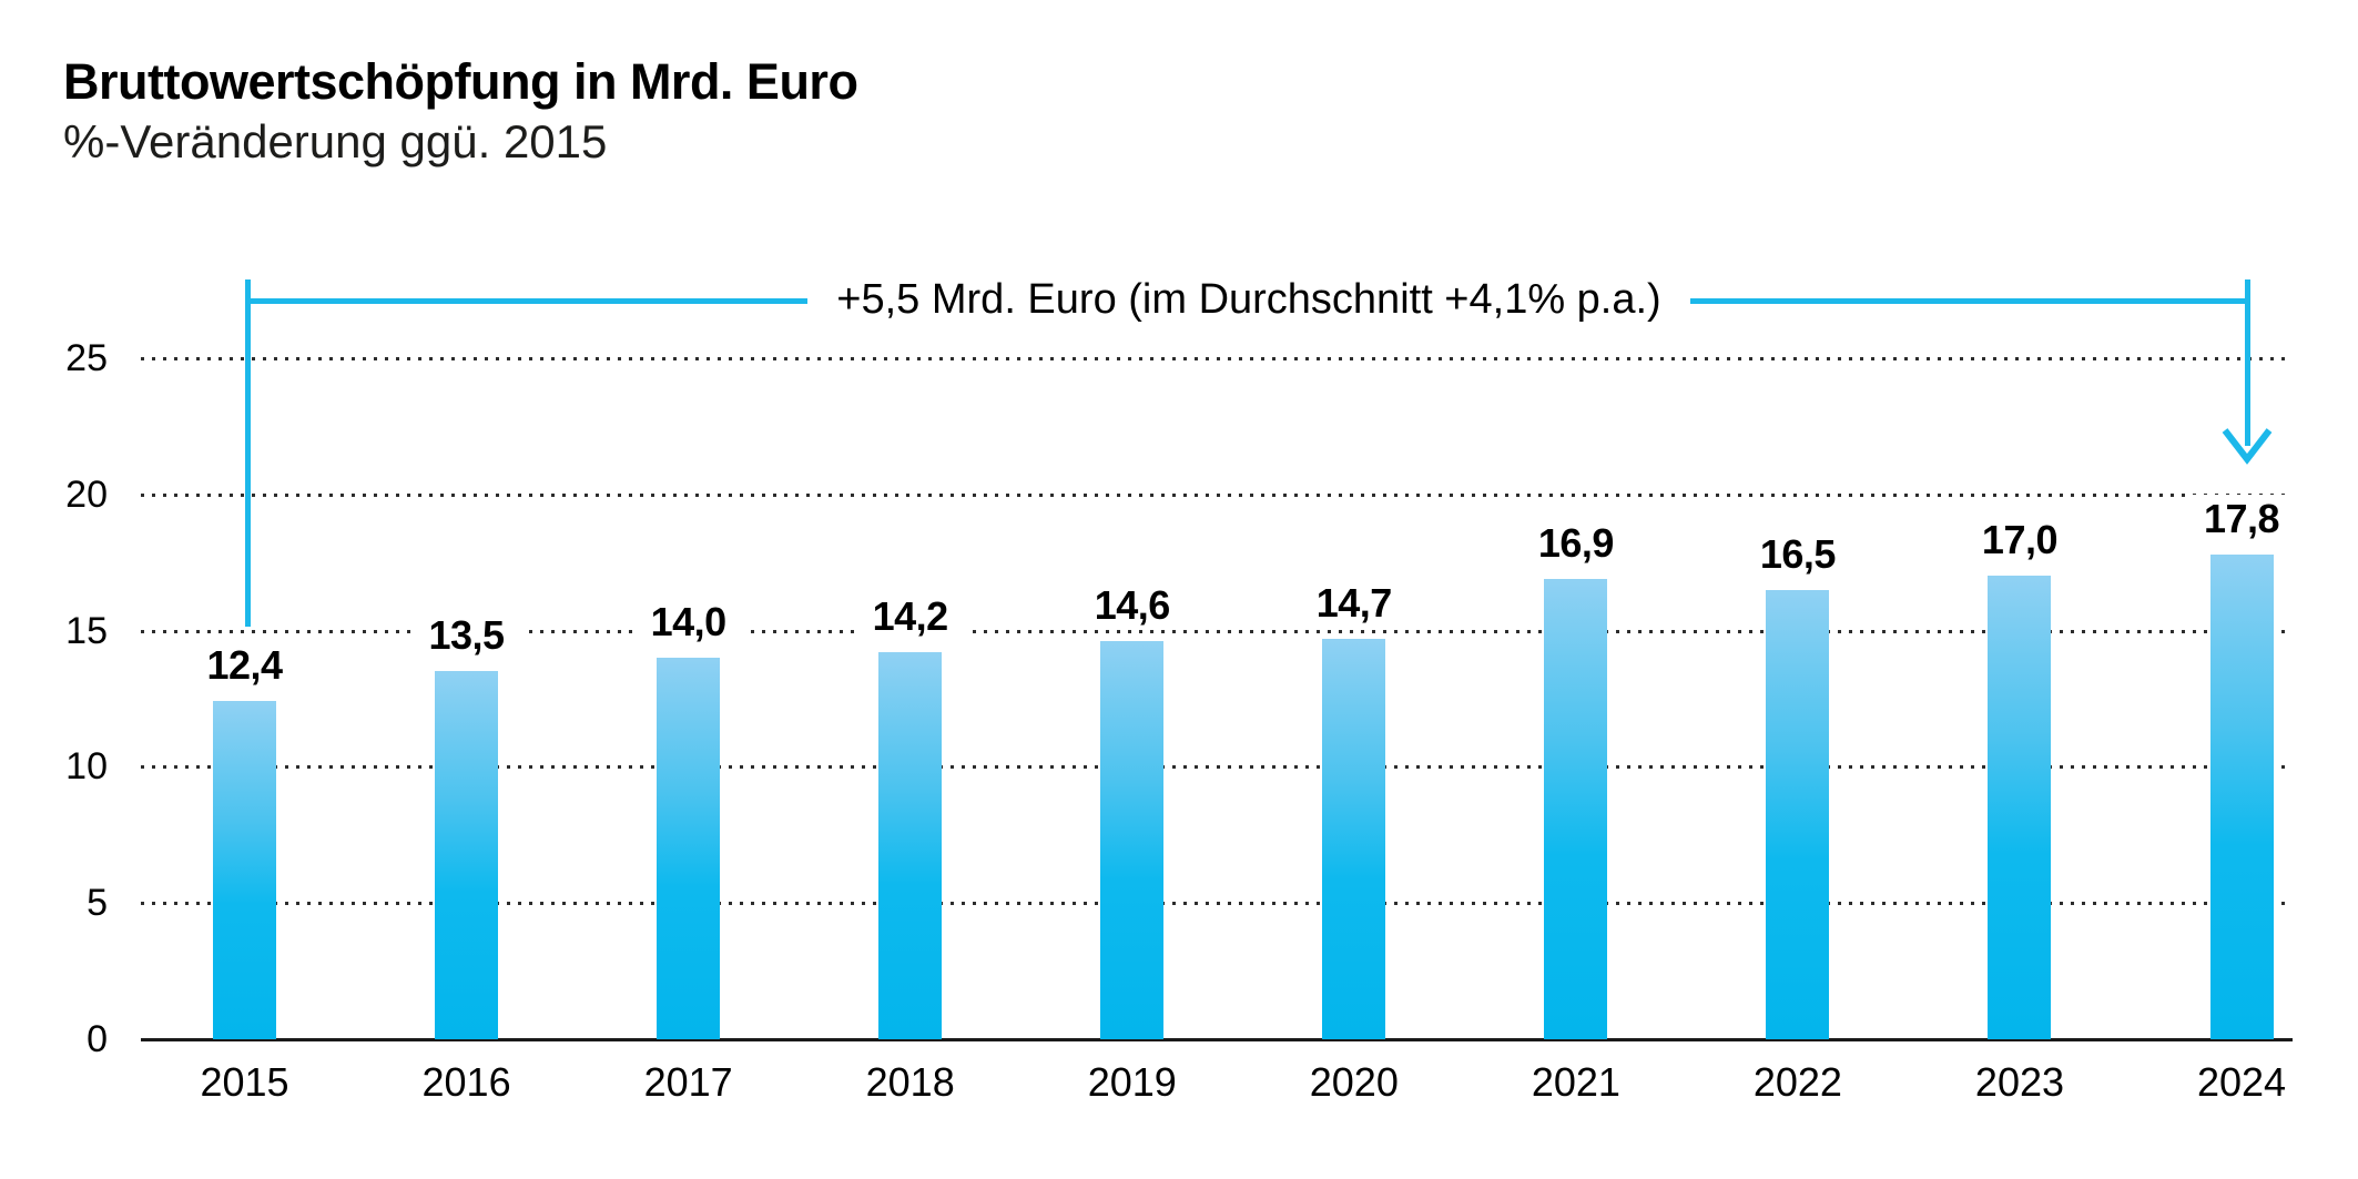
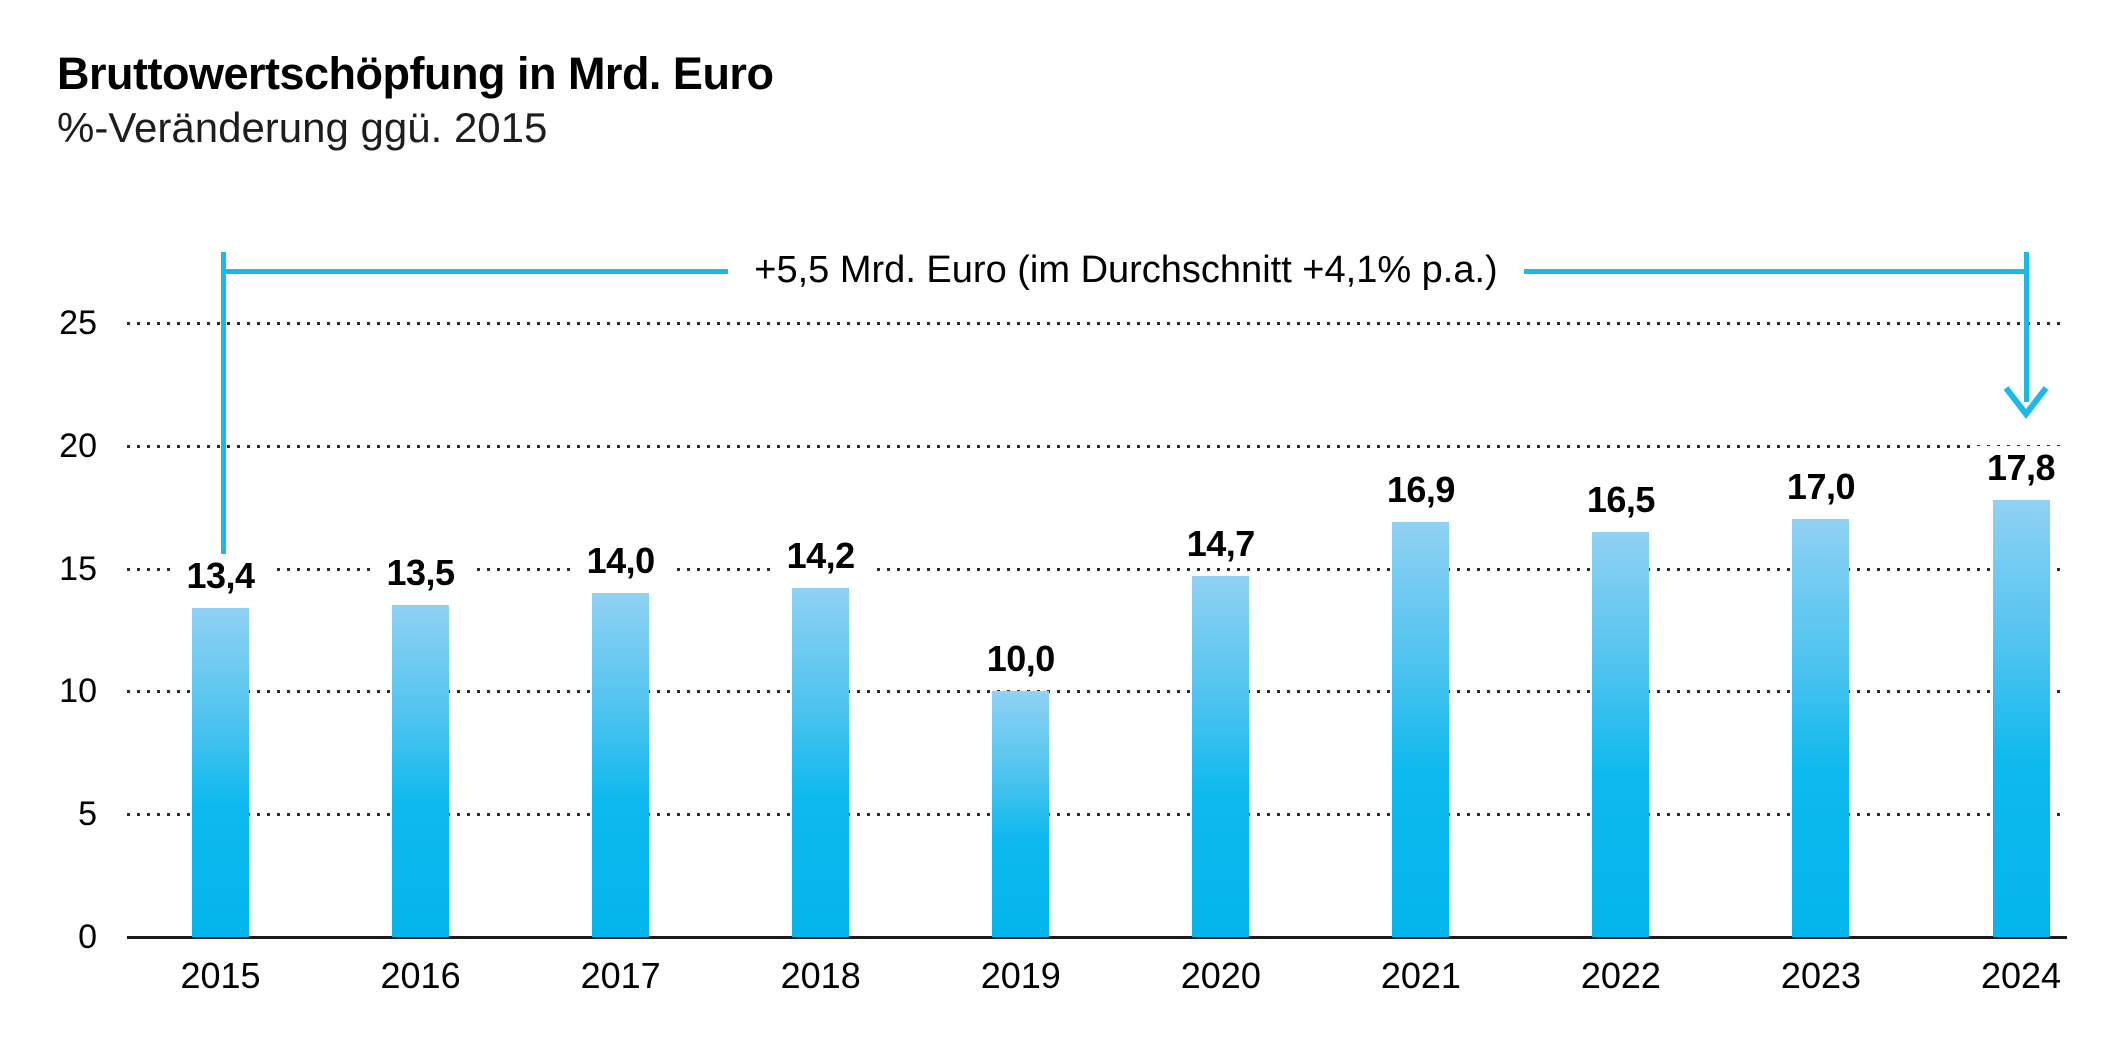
2015: 12,4 -> 13,4
2019: 14,6 -> 10,0
